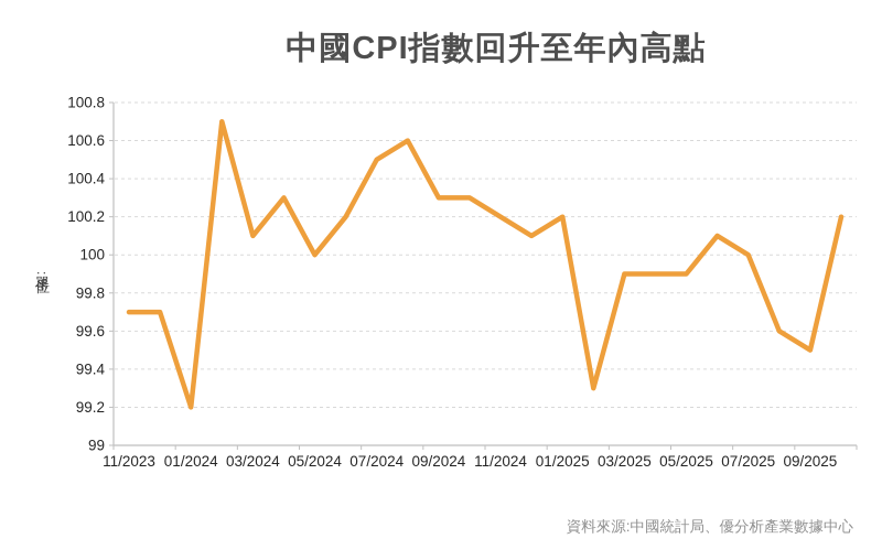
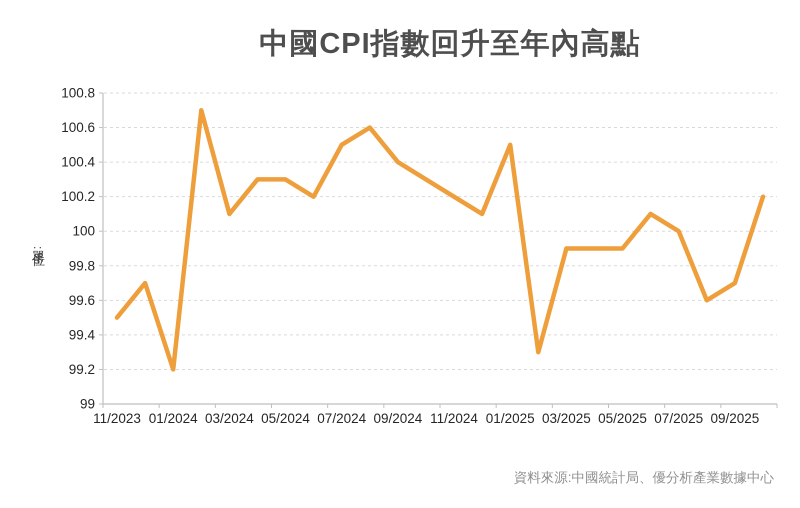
11/2023: 99.7 -> 99.5
05/2024: 100.0 -> 100.3
09/2024: 100.3 -> 100.4
01/2025: 100.2 -> 100.5
09/2025: 99.5 -> 99.7
